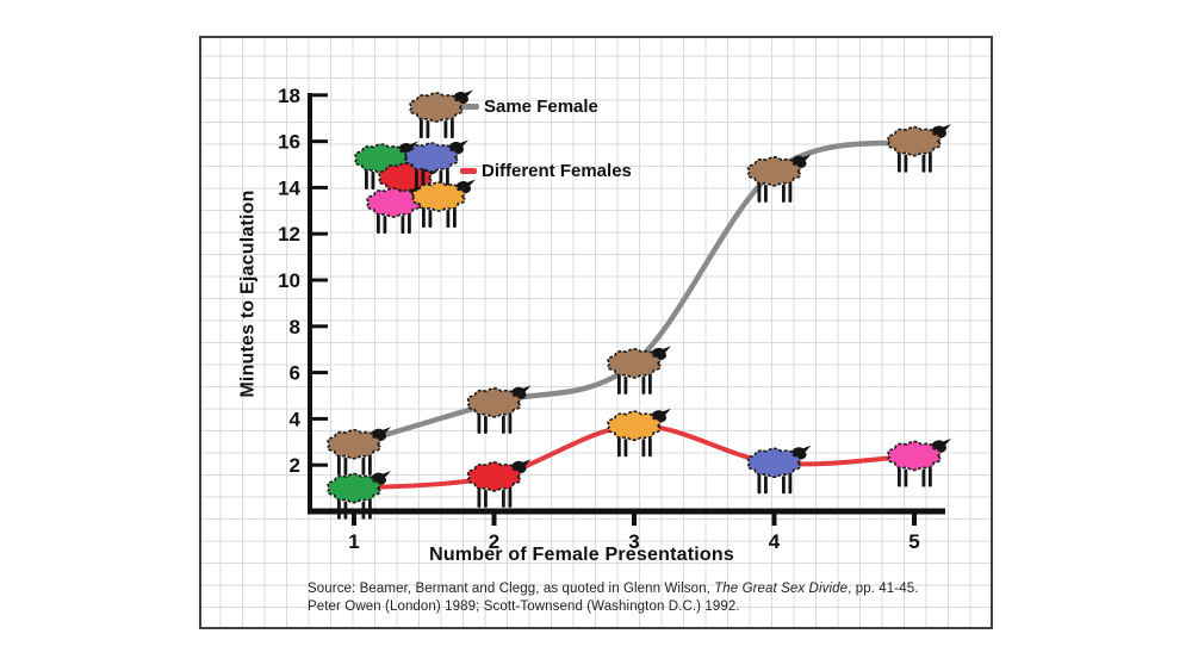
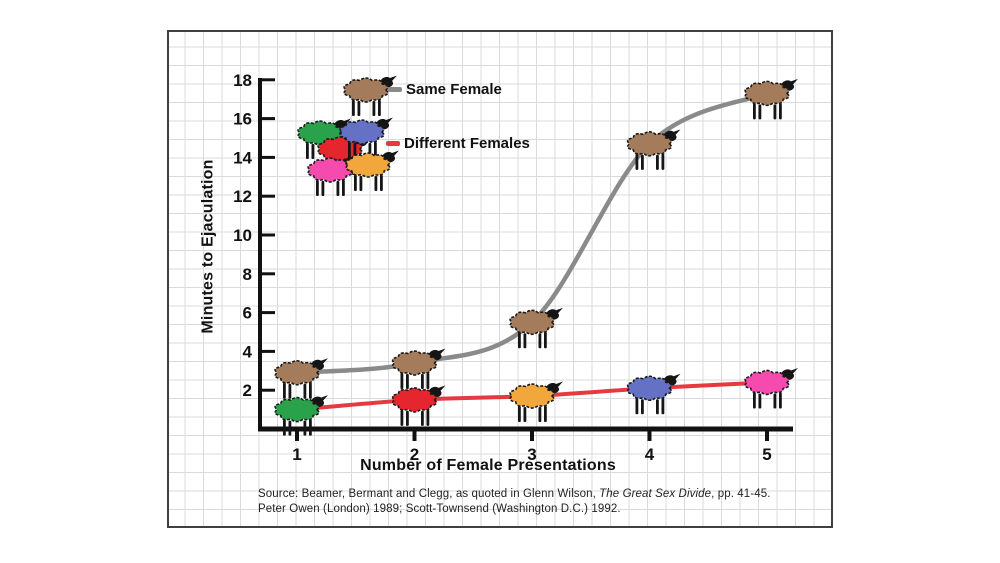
Same Female/2: 4.7 -> 3.4
Same Female/3: 6.4 -> 5.5
Different Females/3: 3.7 -> 1.7
Same Female/5: 16.0 -> 17.3
